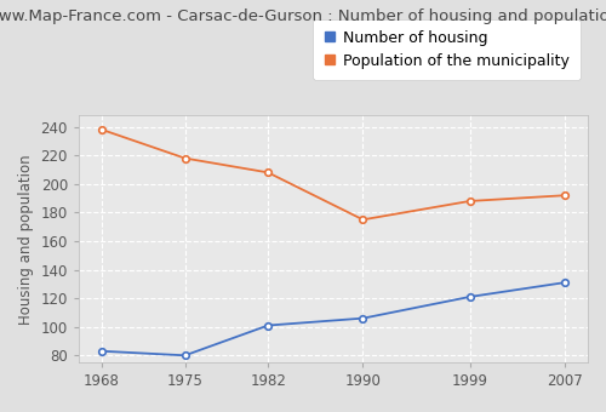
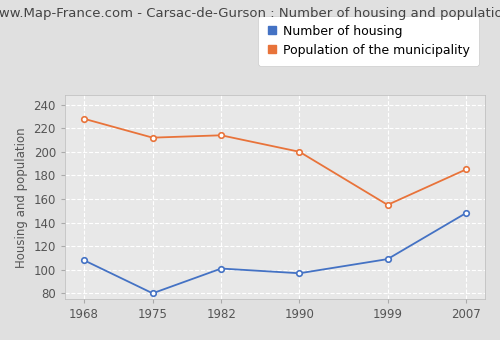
Number of housing/1968: 83 -> 108
Population of the municipality/1968: 238 -> 228
Population of the municipality/1975: 218 -> 212
Population of the municipality/1982: 208 -> 214
Number of housing/1990: 106 -> 97
Population of the municipality/1990: 175 -> 200
Number of housing/1999: 121 -> 109
Population of the municipality/1999: 188 -> 155
Number of housing/2007: 131 -> 148
Population of the municipality/2007: 192 -> 185
